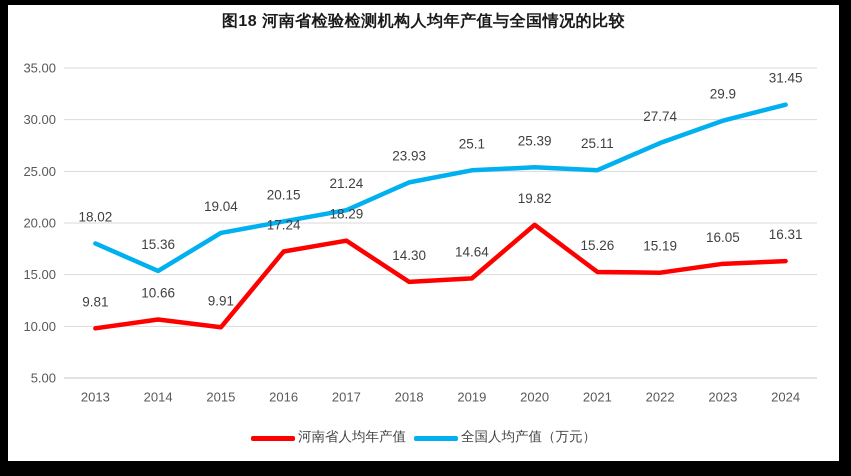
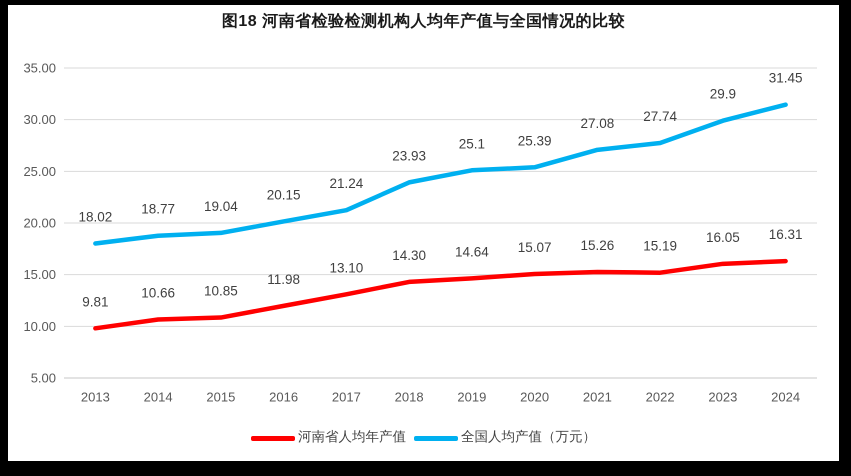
全国人均产值（万元）/2014: 15.36 -> 18.77
河南省人均年产值/2015: 9.91 -> 10.85
河南省人均年产值/2016: 17.24 -> 11.98
河南省人均年产值/2017: 18.29 -> 13.10
河南省人均年产值/2020: 19.82 -> 15.07
全国人均产值（万元）/2021: 25.11 -> 27.08
